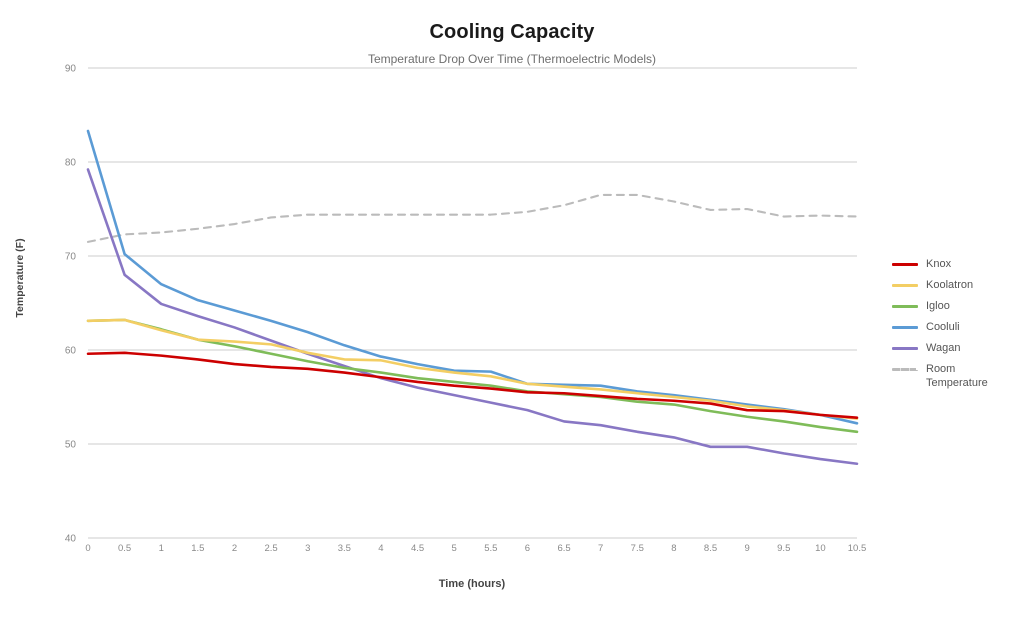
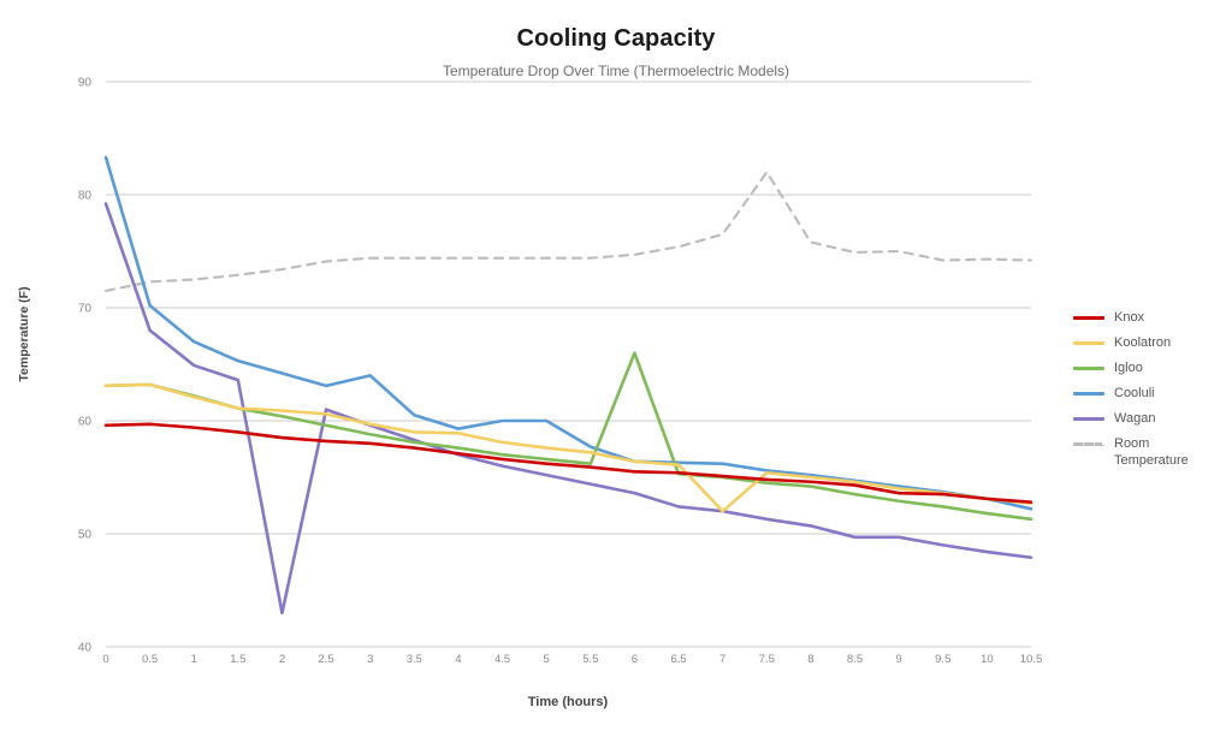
Wagan/2: 62 -> 43
Cooluli/3: 62 -> 64
Cooluli/4.5: 58 -> 60
Cooluli/5: 58 -> 60
Igloo/6: 56 -> 66
Koolatron/7: 56 -> 52
Room Temperature/7.5: 76 -> 82
